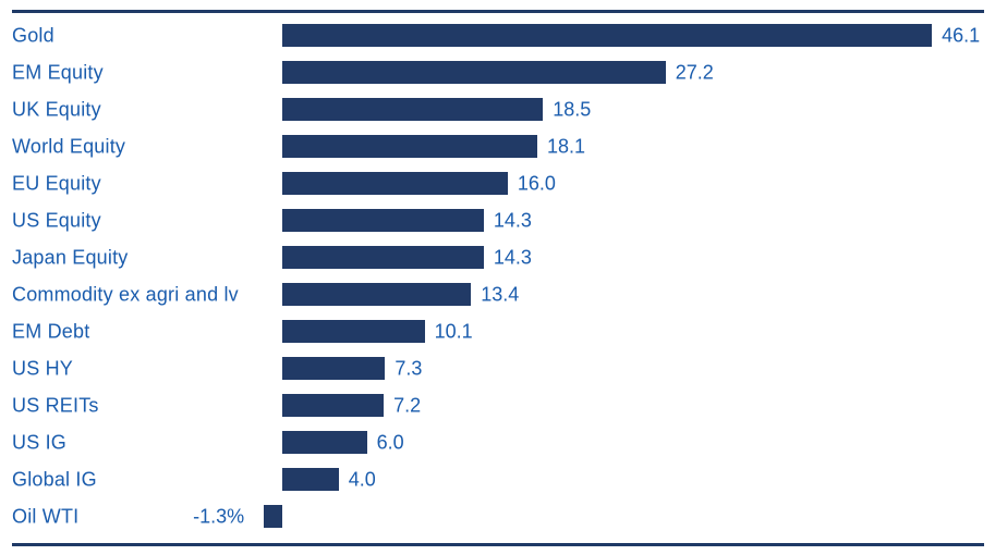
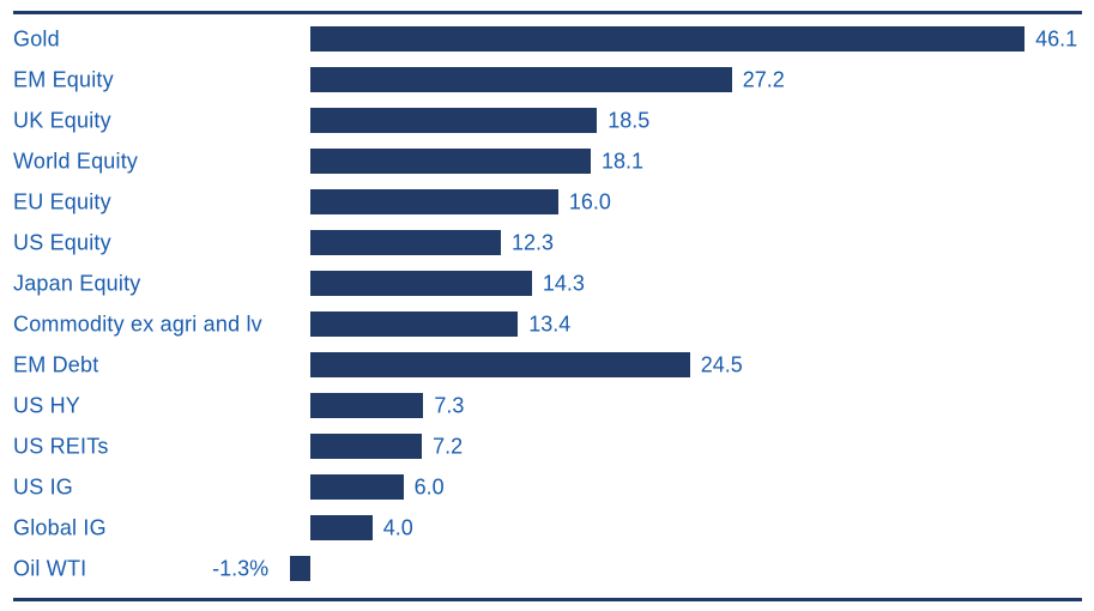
US Equity: 14.3 -> 12.3
EM Debt: 10.1 -> 24.5
